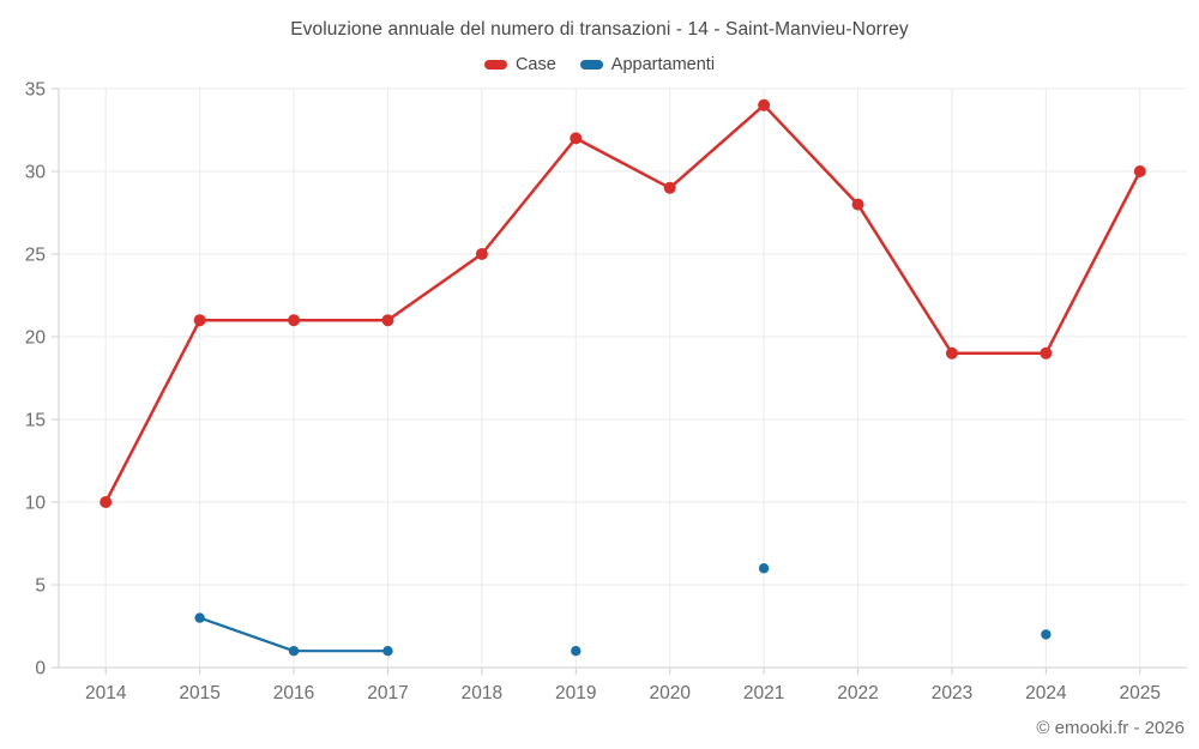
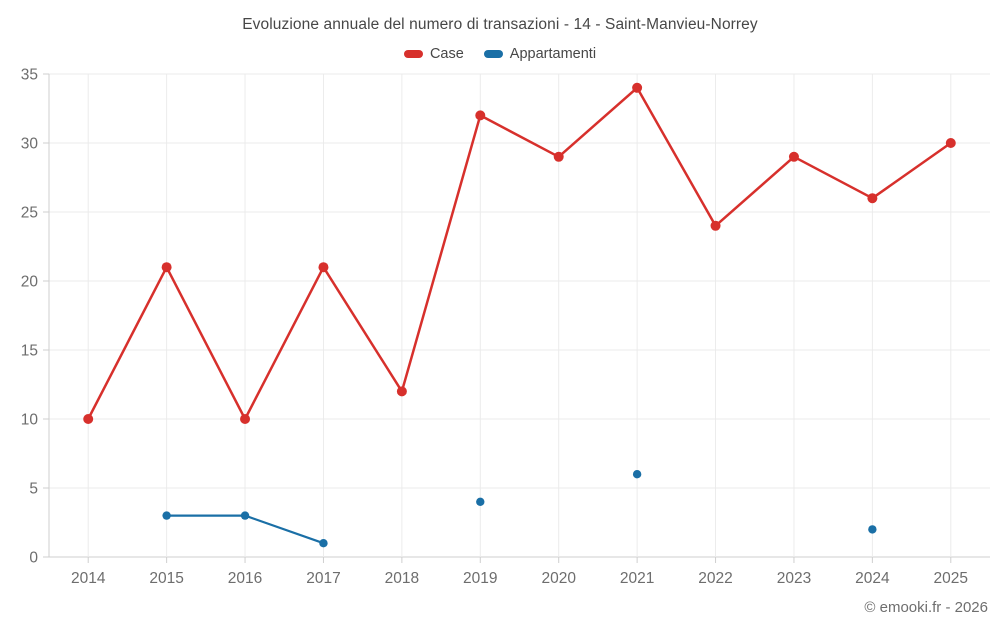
Case/2016: 21 -> 10
Appartamenti/2016: 1 -> 3
Case/2018: 25 -> 12
Appartamenti/2019: 1 -> 4
Case/2022: 28 -> 24
Case/2023: 19 -> 29
Case/2024: 19 -> 26
